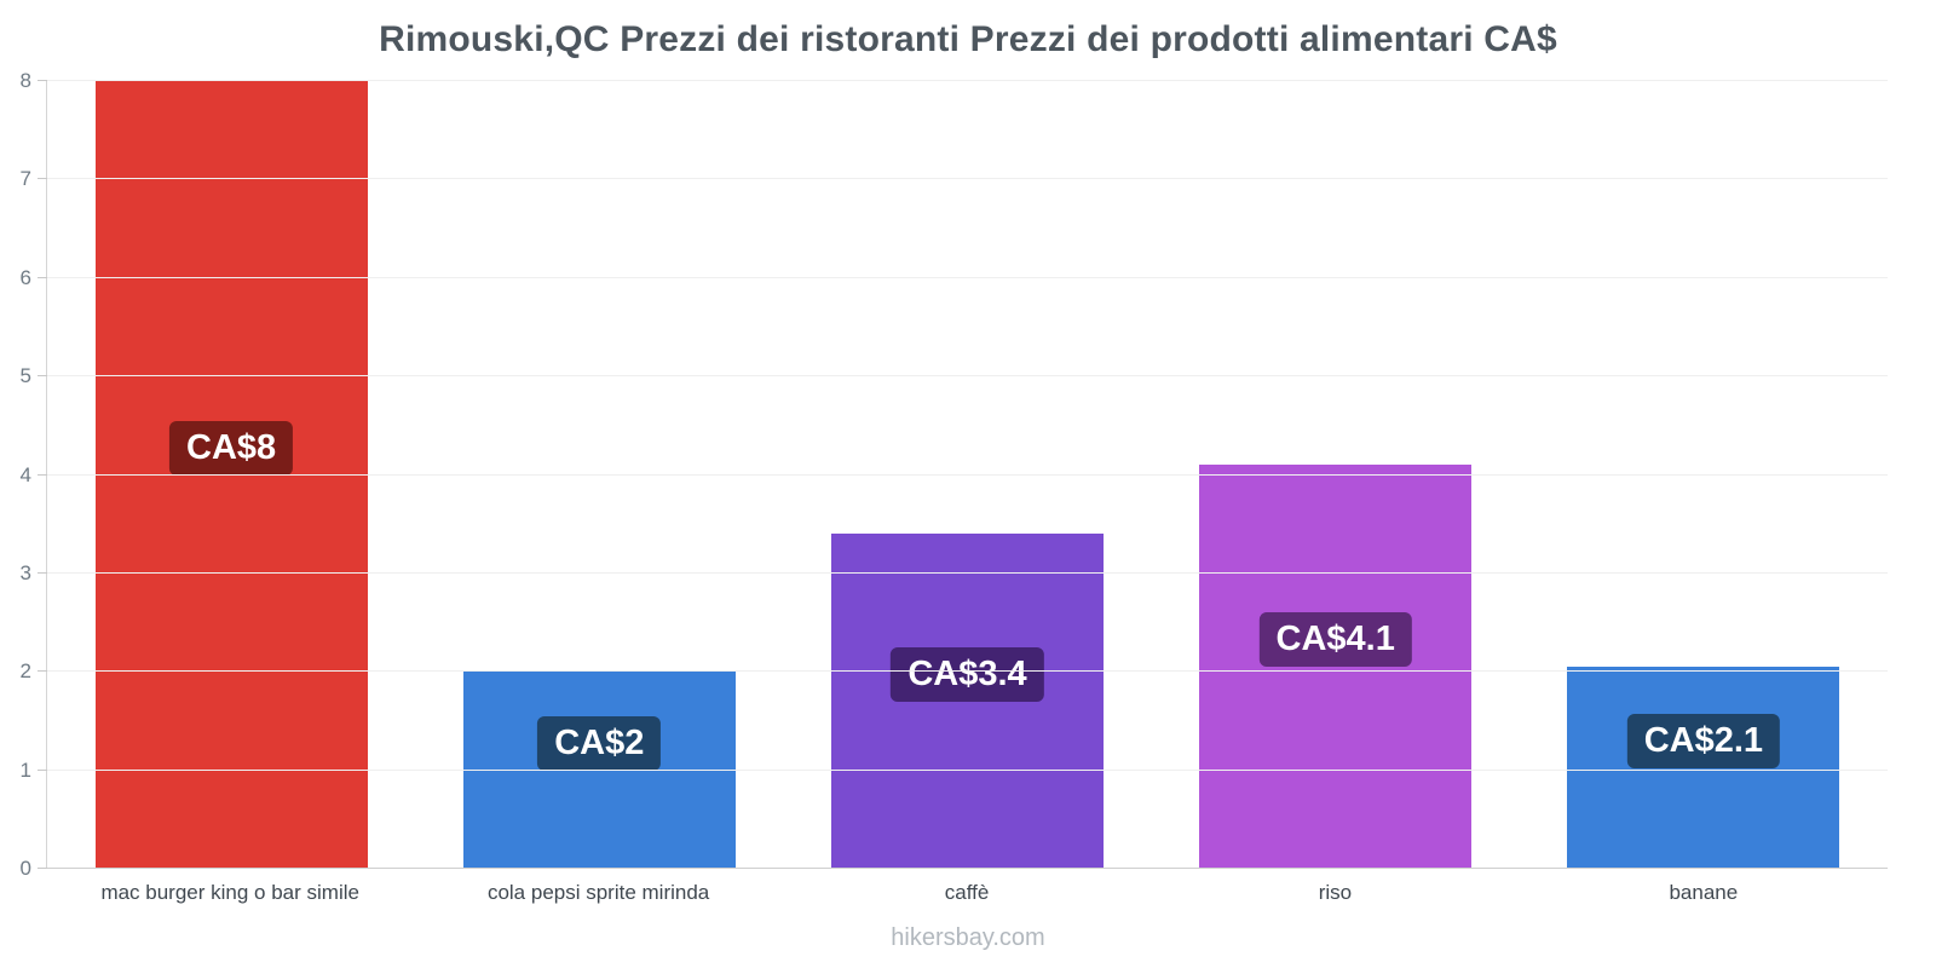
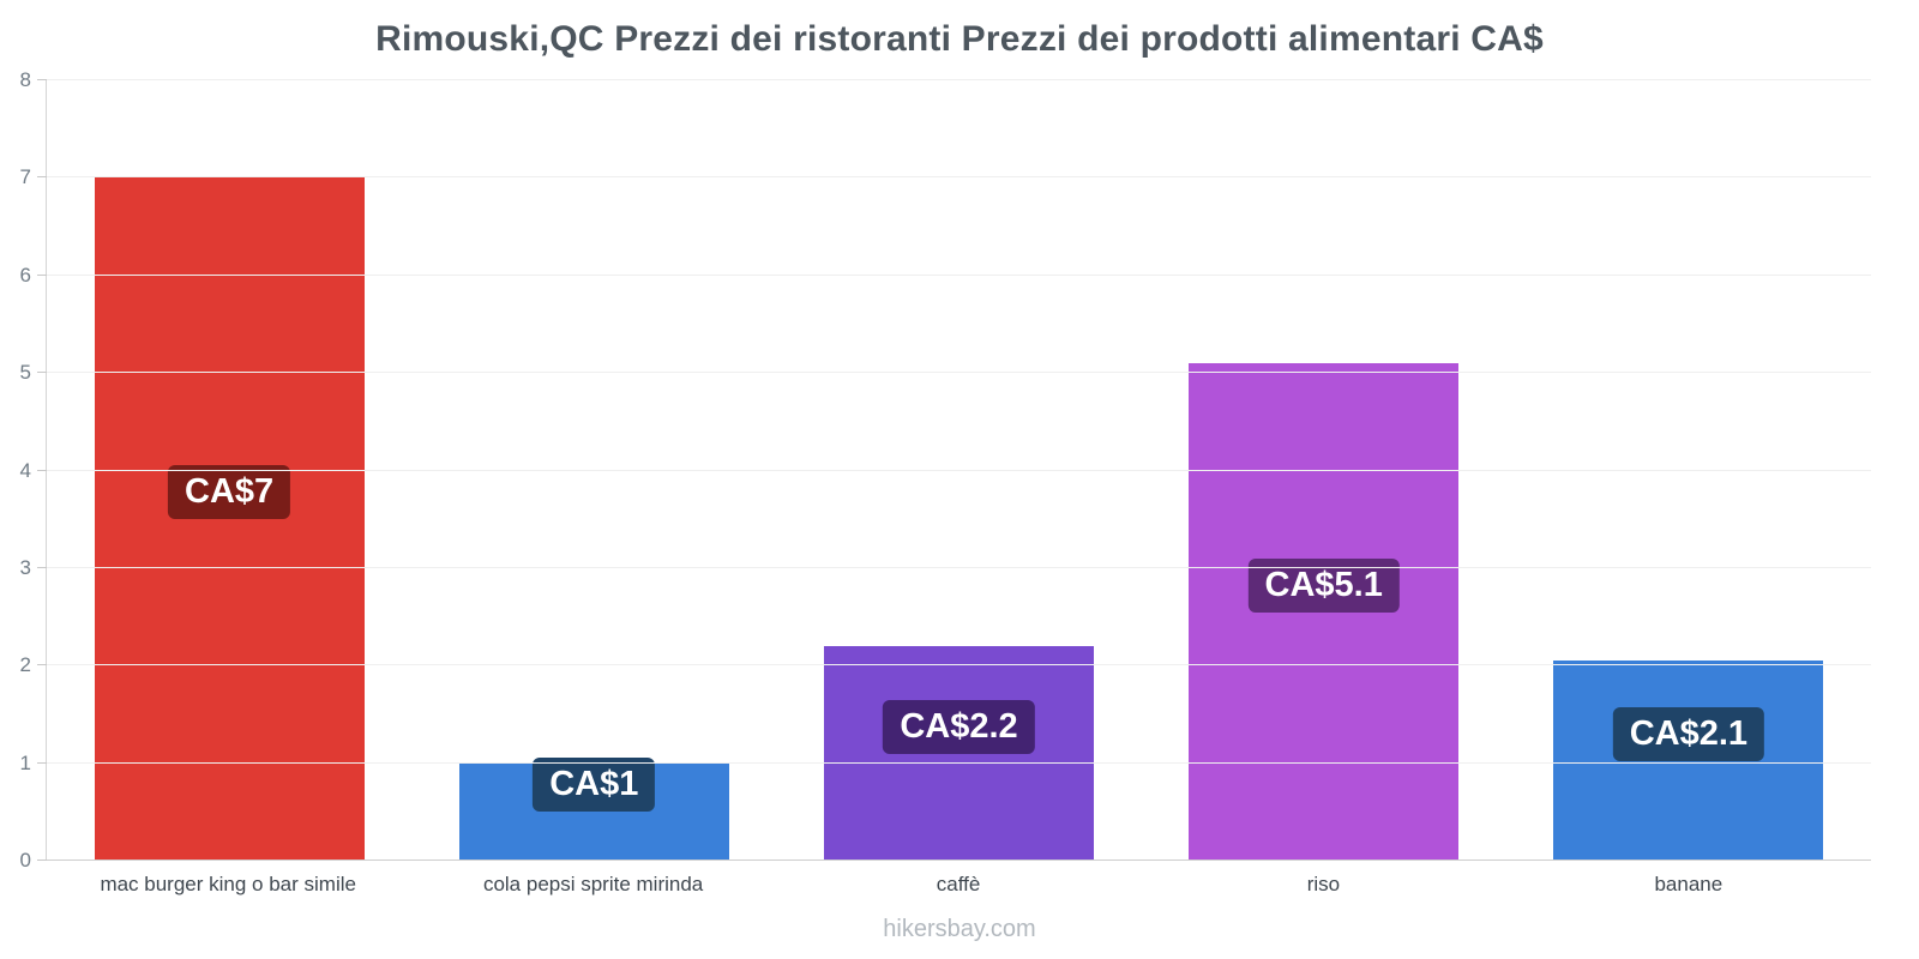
mac burger king o bar simile: 8 -> 7
cola pepsi sprite mirinda: 2 -> 1
caffè: 3.4 -> 2.2
riso: 4.1 -> 5.1
